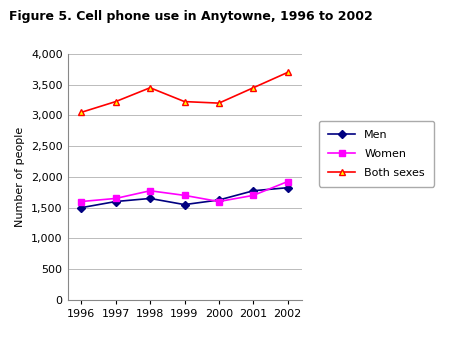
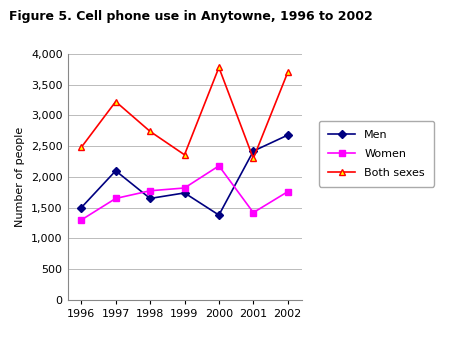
Women/1996: 1,600 -> 1,300
Both sexes/1996: 3,050 -> 2,480
Men/1997: 1,600 -> 2,100
Both sexes/1998: 3,450 -> 2,740
Men/1999: 1,550 -> 1,740
Women/1999: 1,700 -> 1,820
Both sexes/1999: 3,220 -> 2,360
Men/2000: 1,620 -> 1,380
Women/2000: 1,600 -> 2,180
Both sexes/2000: 3,200 -> 3,780
Men/2001: 1,780 -> 2,420
Women/2001: 1,700 -> 1,420
Both sexes/2001: 3,450 -> 2,300
Men/2002: 1,820 -> 2,680
Women/2002: 1,920 -> 1,760
